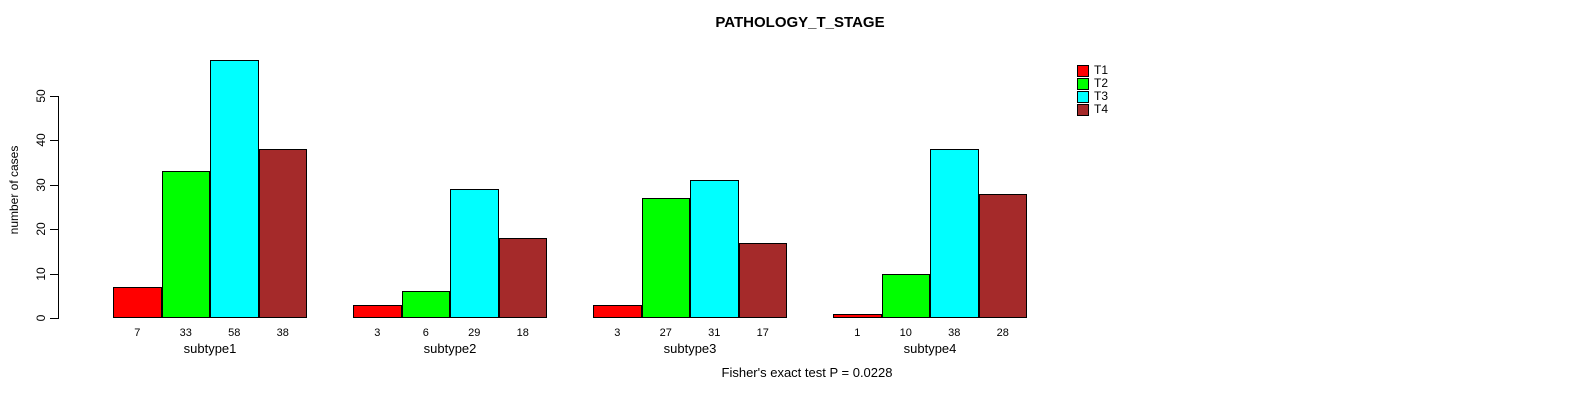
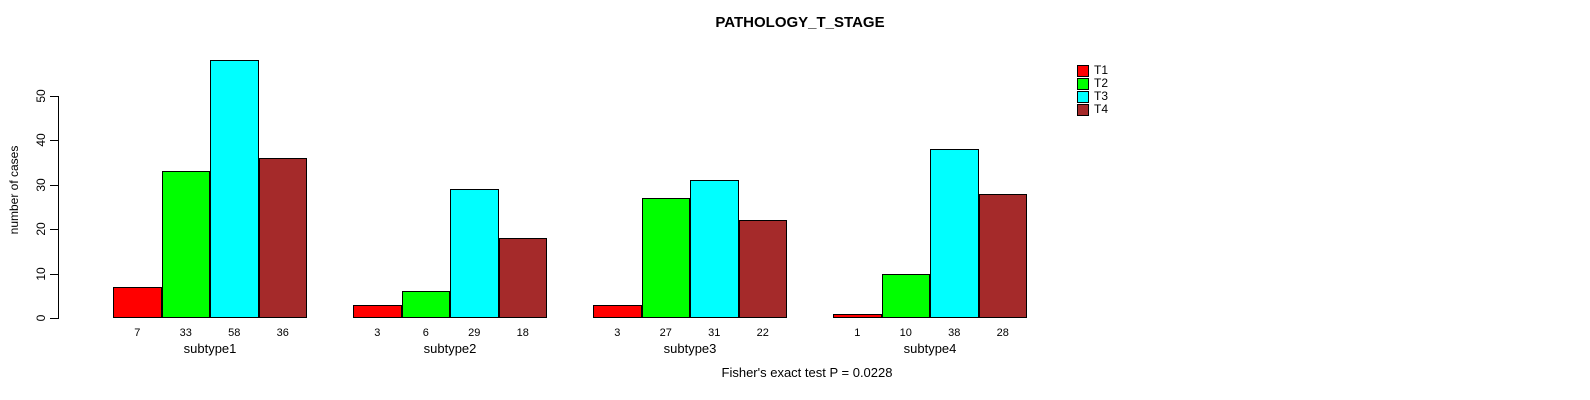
T4/subtype1: 38 -> 36
T4/subtype3: 17 -> 22
